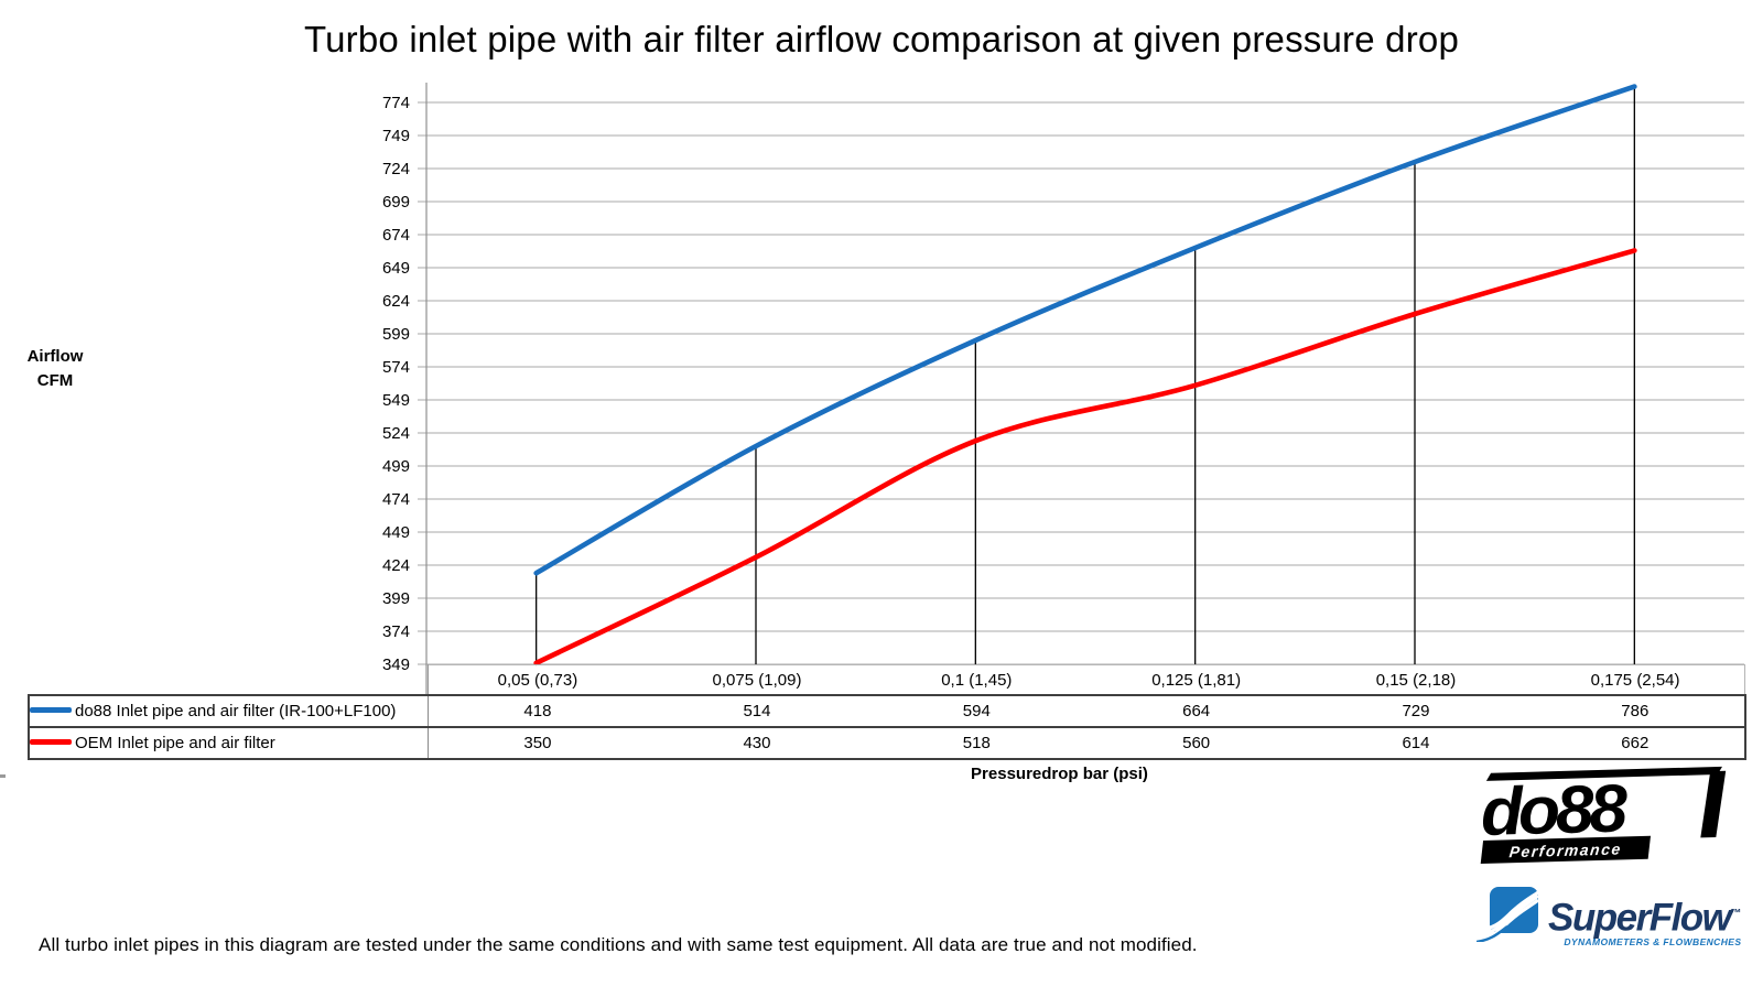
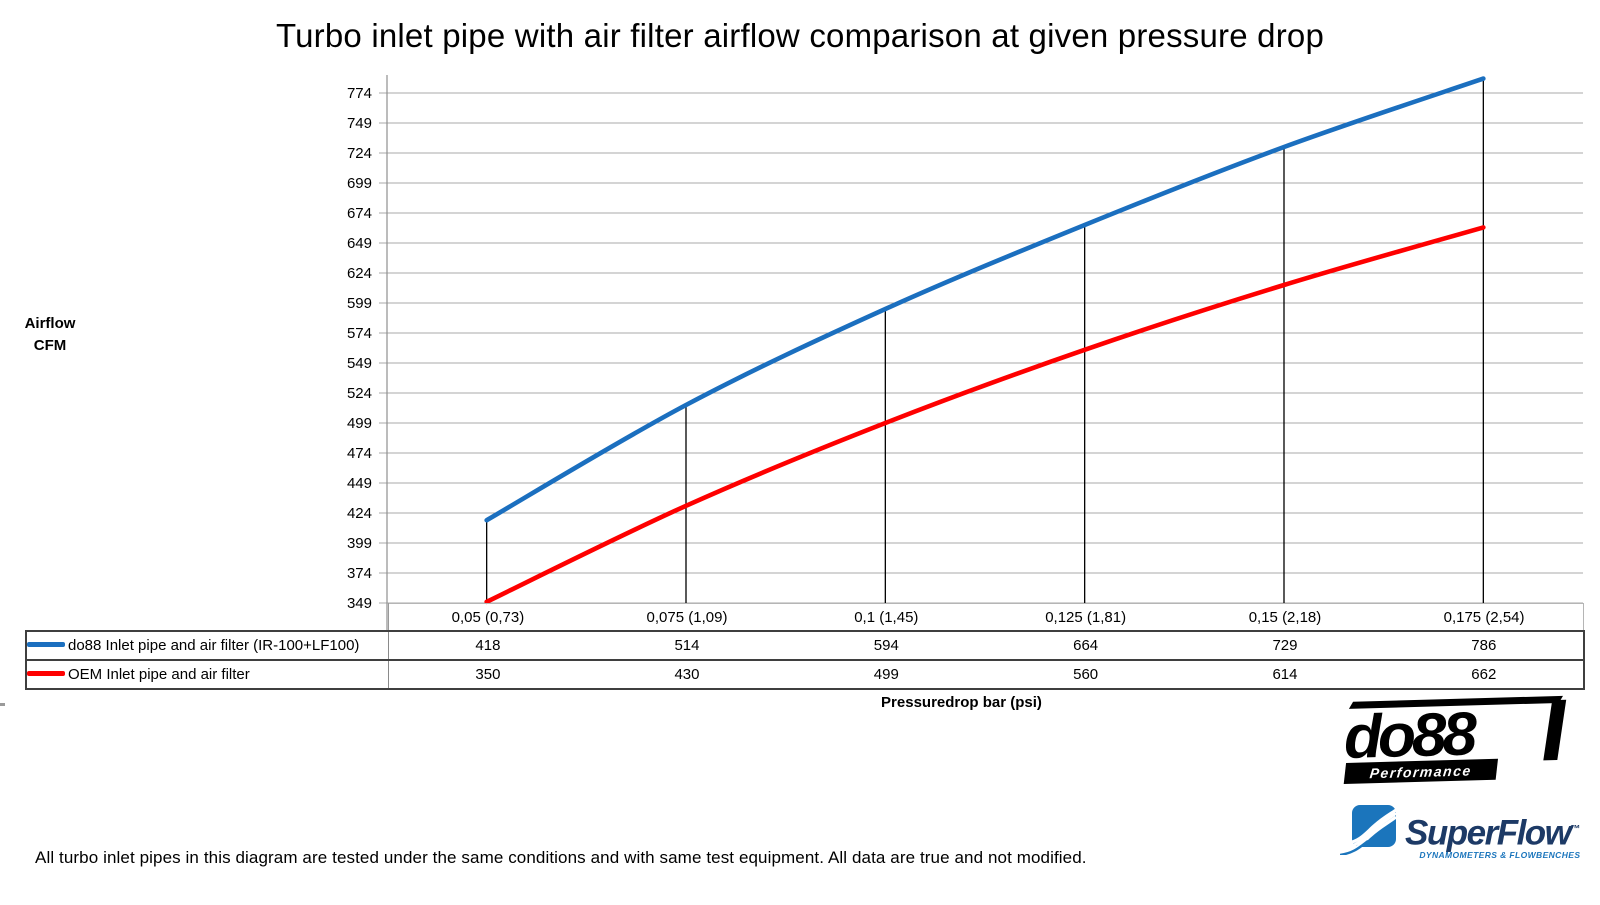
OEM Inlet pipe and air filter/0,1 (1,45): 518 -> 499
